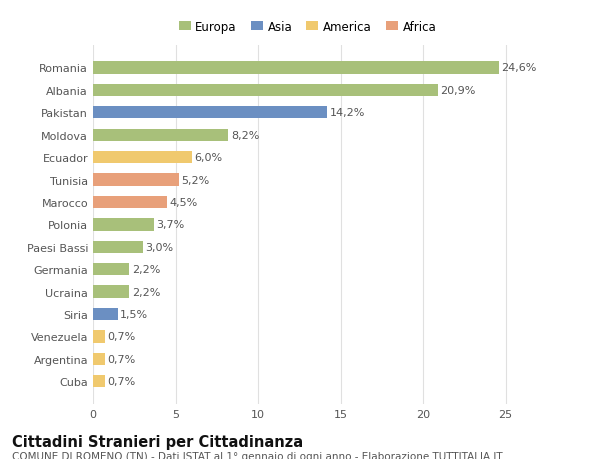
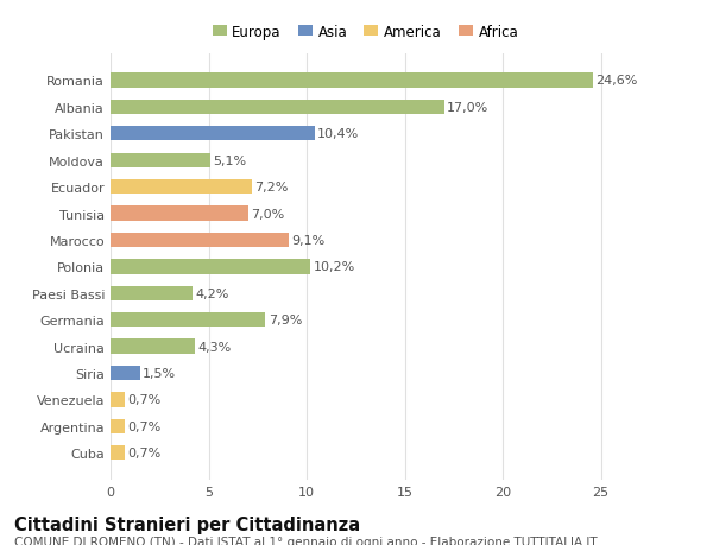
Albania: 20,9% -> 17,0%
Pakistan: 14,2% -> 10,4%
Moldova: 8,2% -> 5,1%
Ecuador: 6,0% -> 7,2%
Tunisia: 5,2% -> 7,0%
Marocco: 4,5% -> 9,1%
Polonia: 3,7% -> 10,2%
Paesi Bassi: 3,0% -> 4,2%
Germania: 2,2% -> 7,9%
Ucraina: 2,2% -> 4,3%
